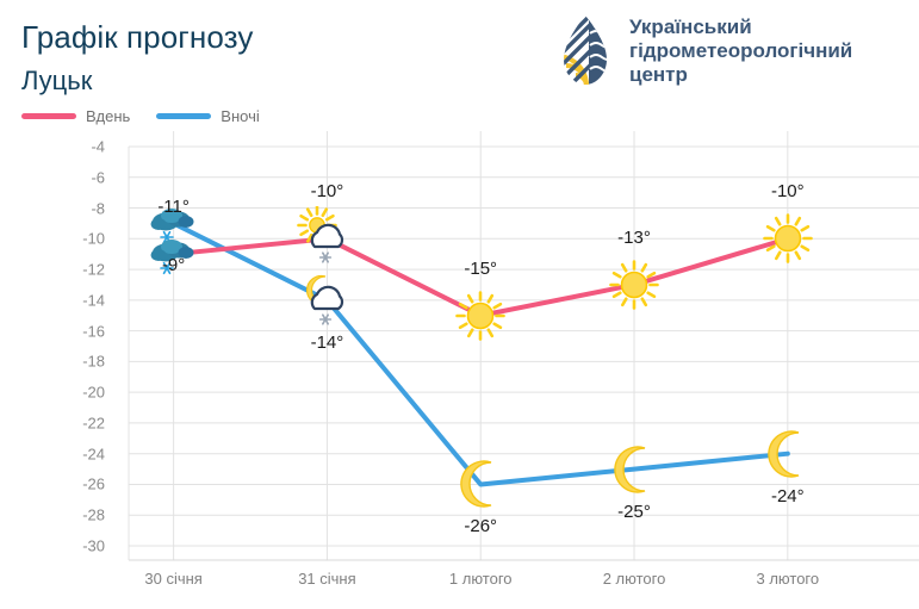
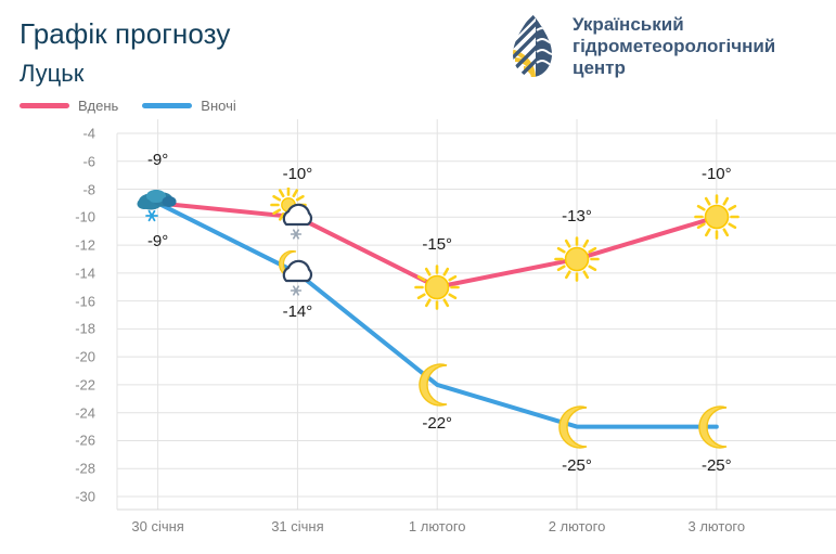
Вдень/30 січня: -11° -> -9°
Вночі/1 лютого: -26° -> -22°
Вночі/3 лютого: -24° -> -25°
